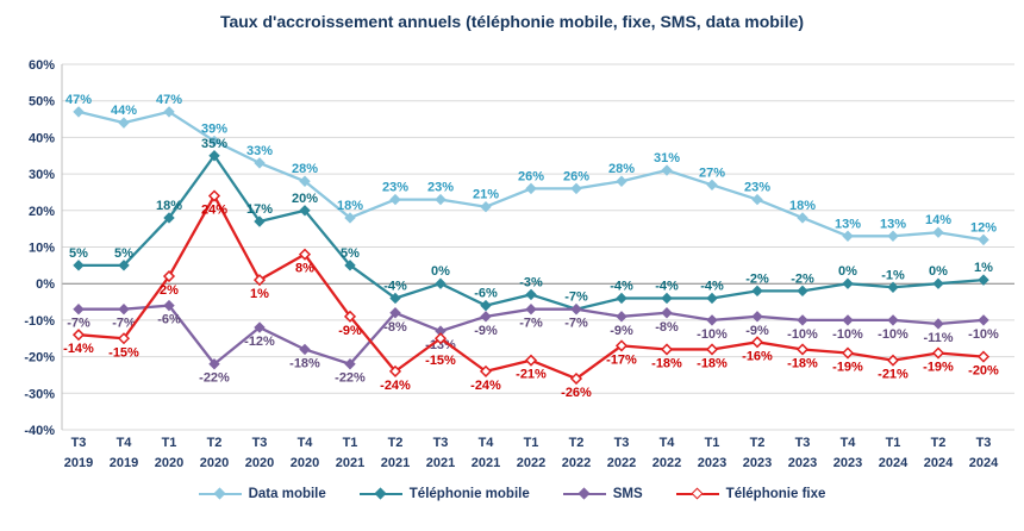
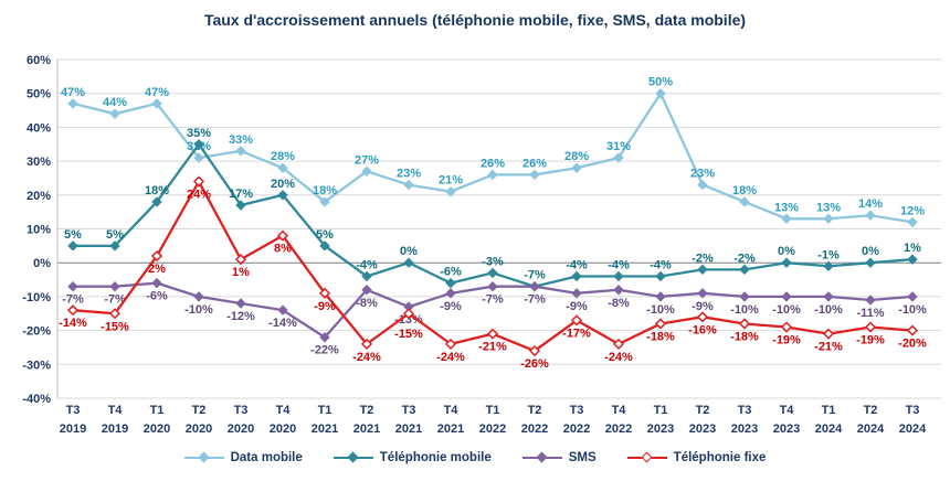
Data mobile/T2 2020: 39% -> 31%
SMS/T2 2020: -22% -> -10%
SMS/T4 2020: -18% -> -14%
Data mobile/T2 2021: 23% -> 27%
Téléphonie fixe/T4 2022: -18% -> -24%
Data mobile/T1 2023: 27% -> 50%
